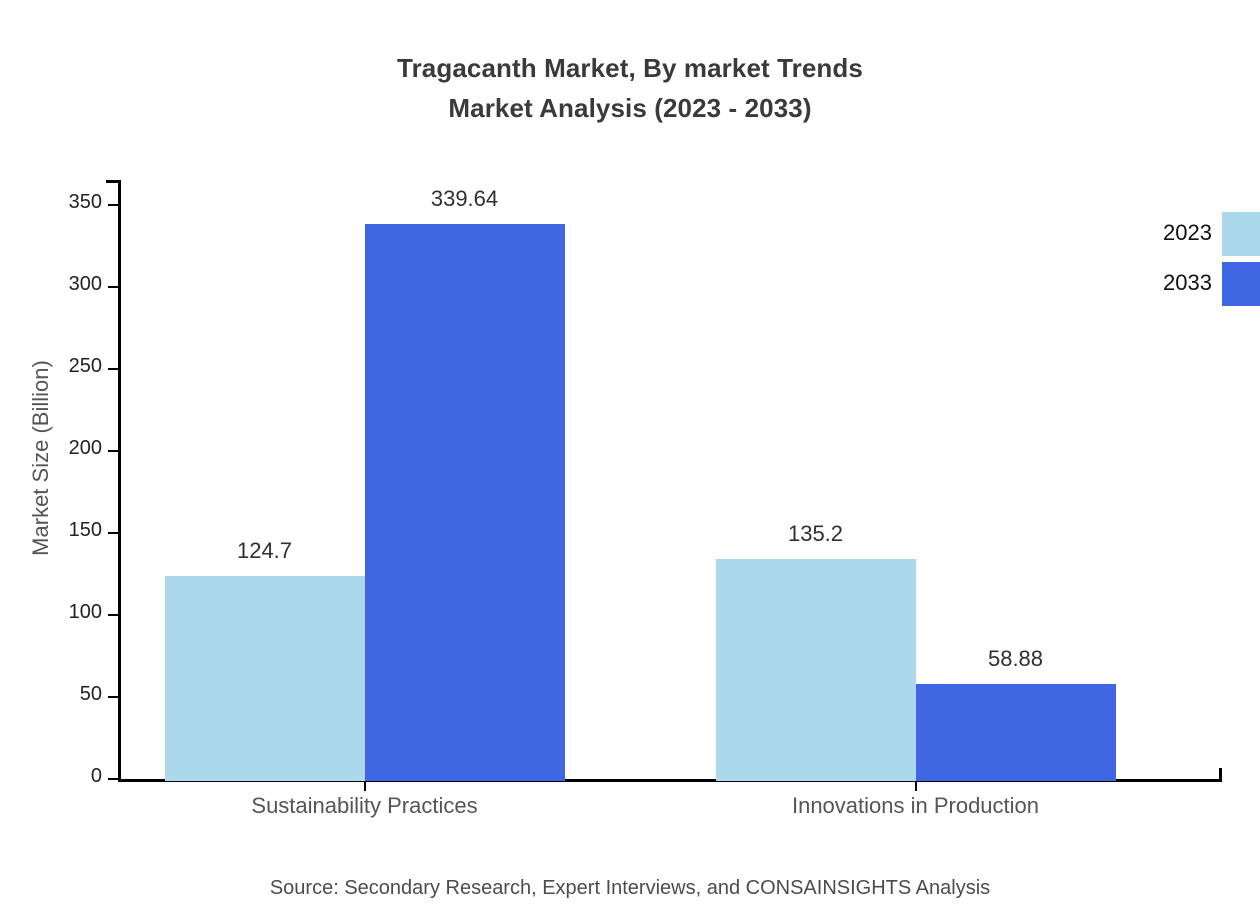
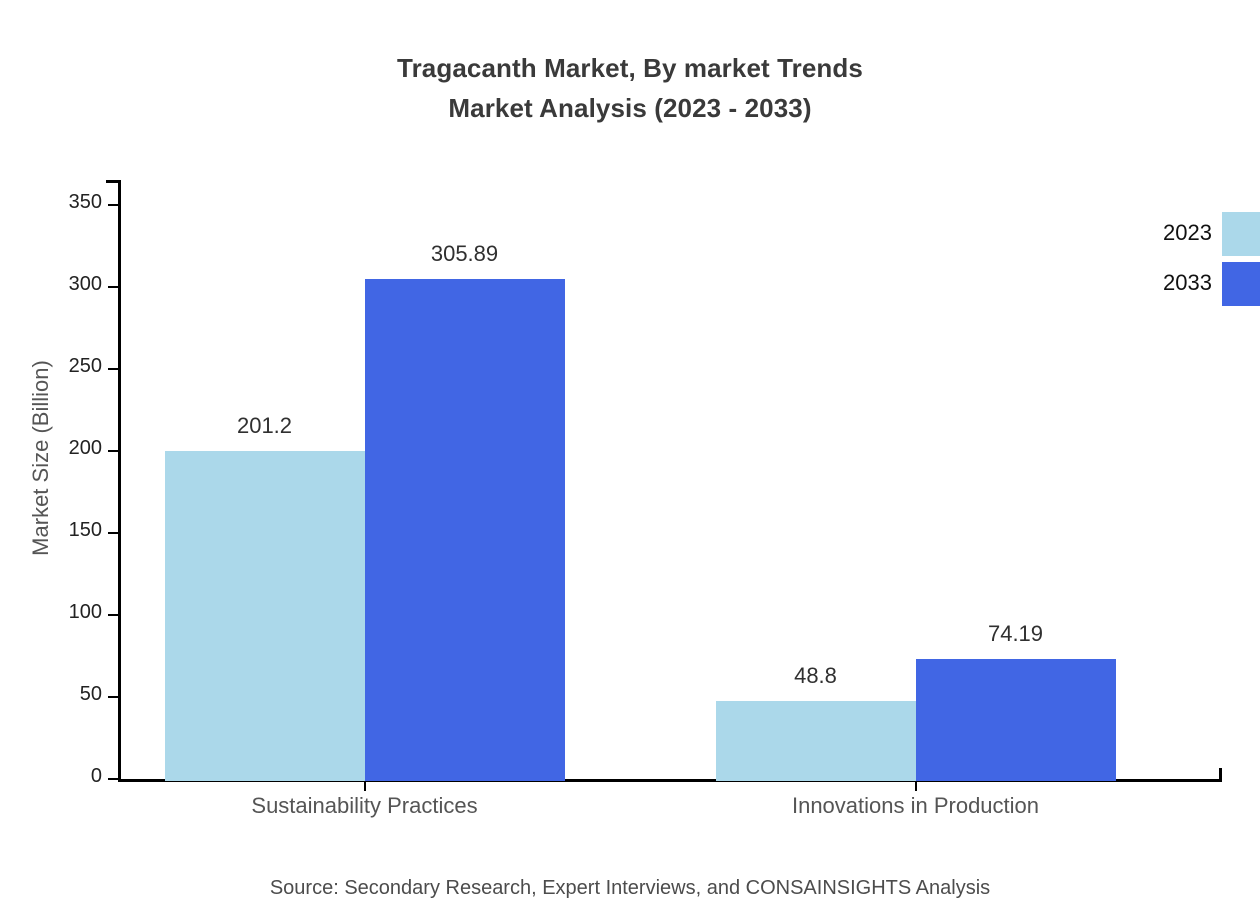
2023/Sustainability Practices: 124.7 -> 201.2
2033/Sustainability Practices: 339.64 -> 305.89
2023/Innovations in Production: 135.2 -> 48.8
2033/Innovations in Production: 58.88 -> 74.19
